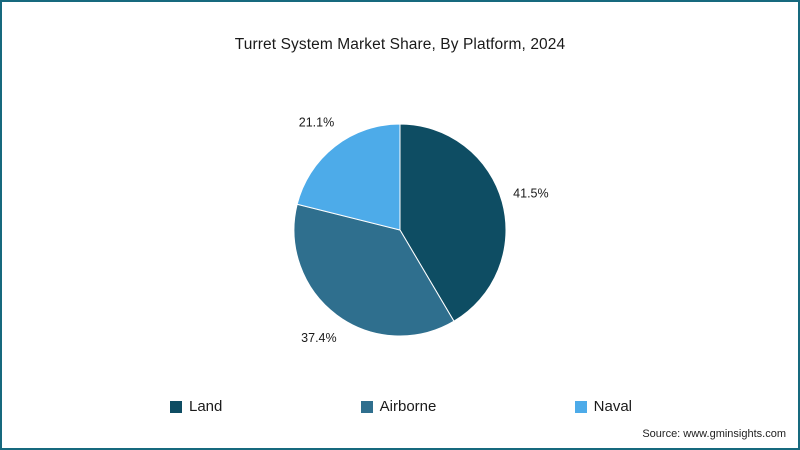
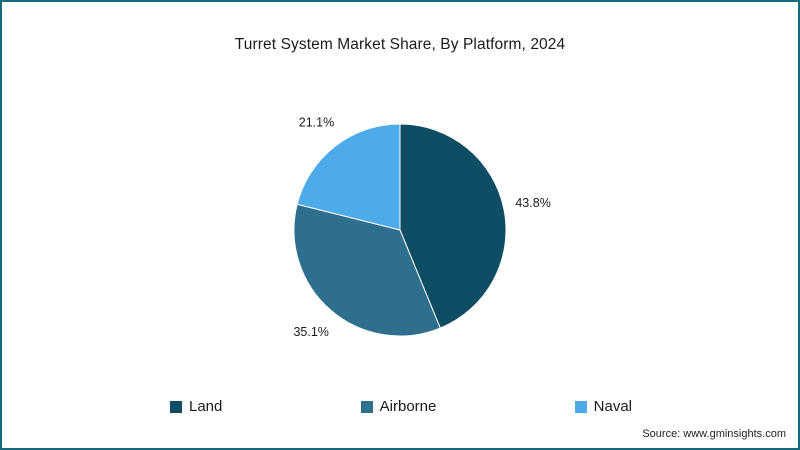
Land: 41.5% -> 43.8%
Airborne: 37.4% -> 35.1%
